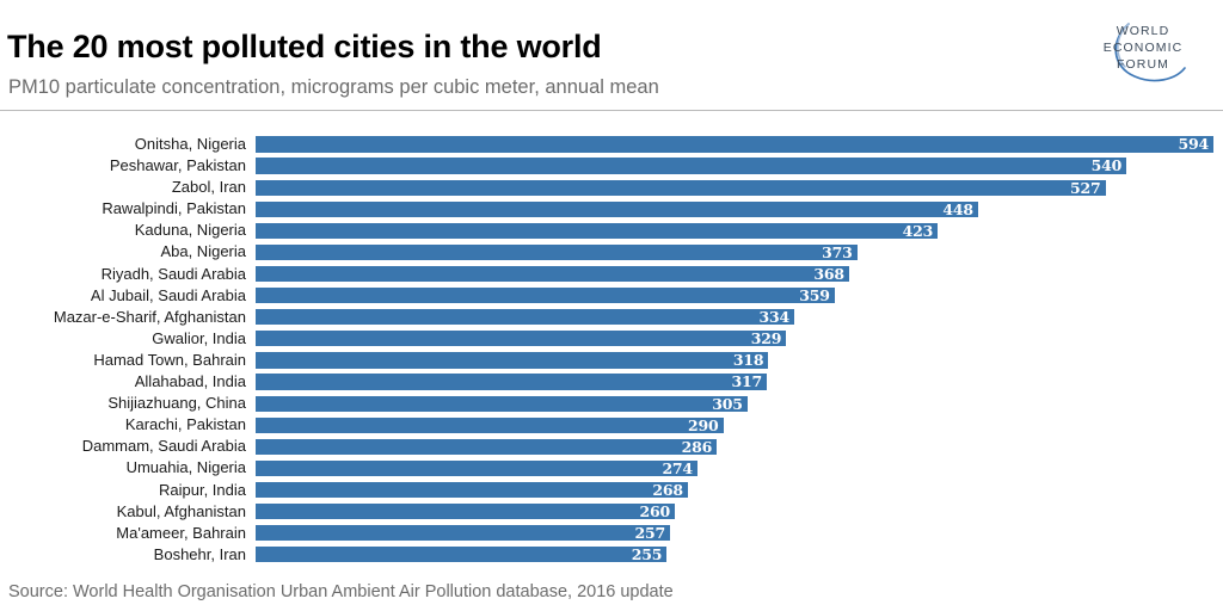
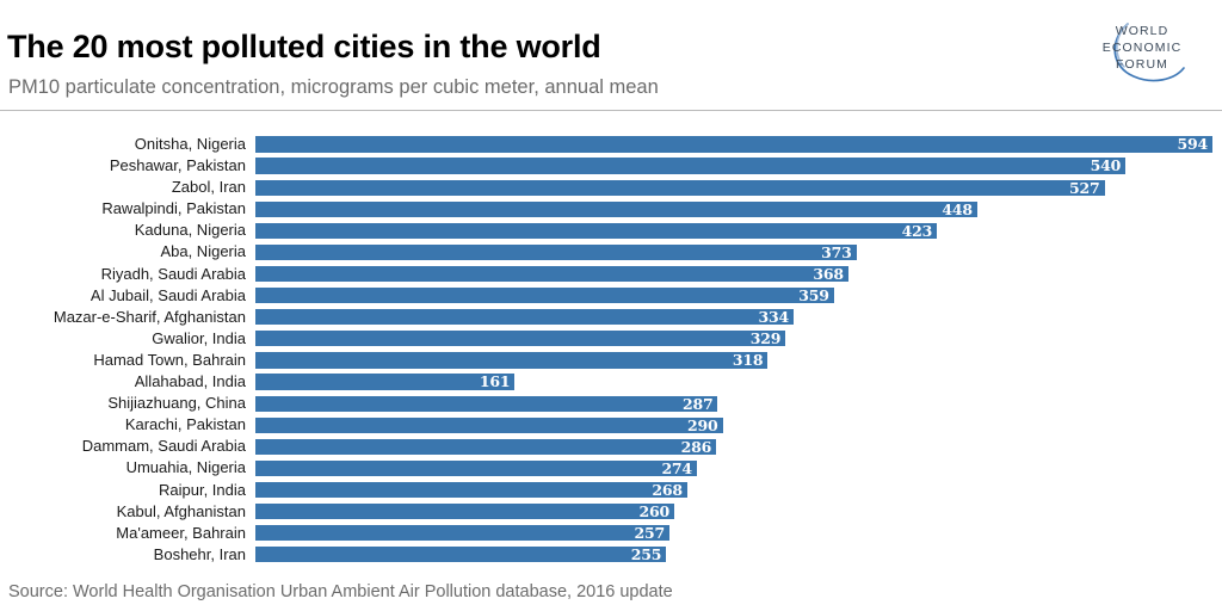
Allahabad, India: 317 -> 161
Shijiazhuang, China: 305 -> 287
